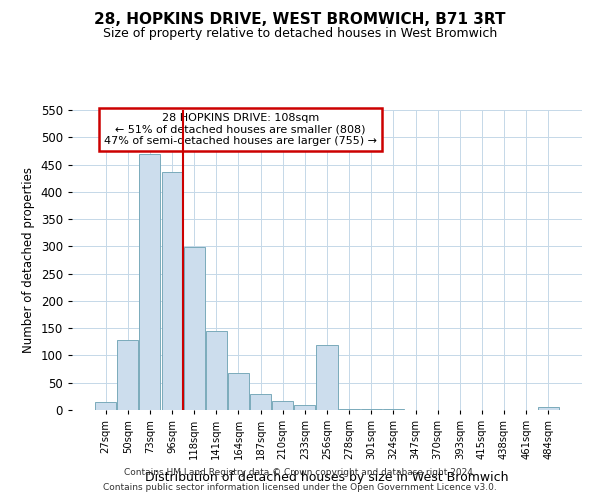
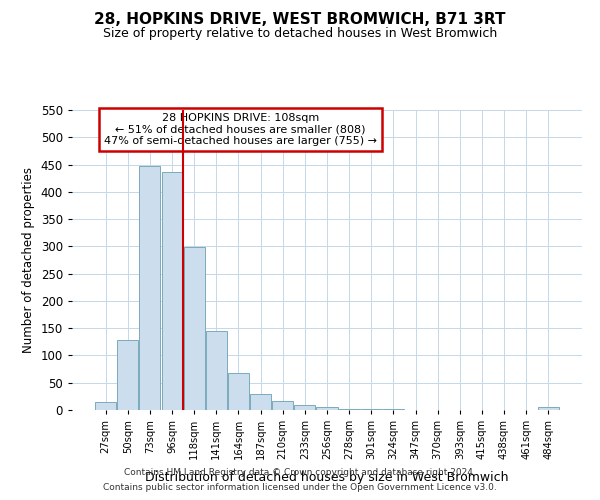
73sqm: 470 -> 447
256sqm: 120 -> 5
